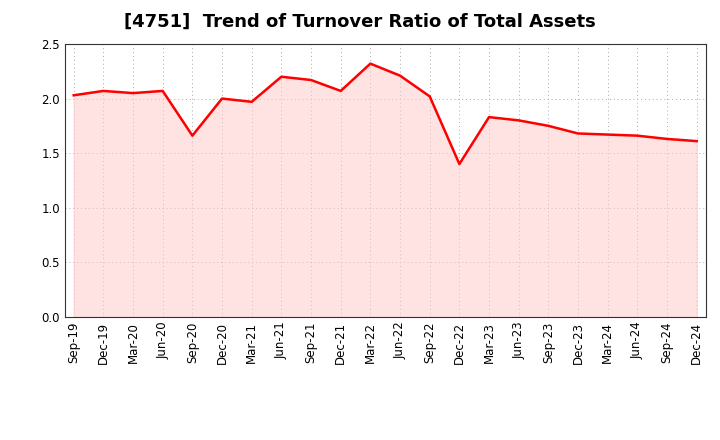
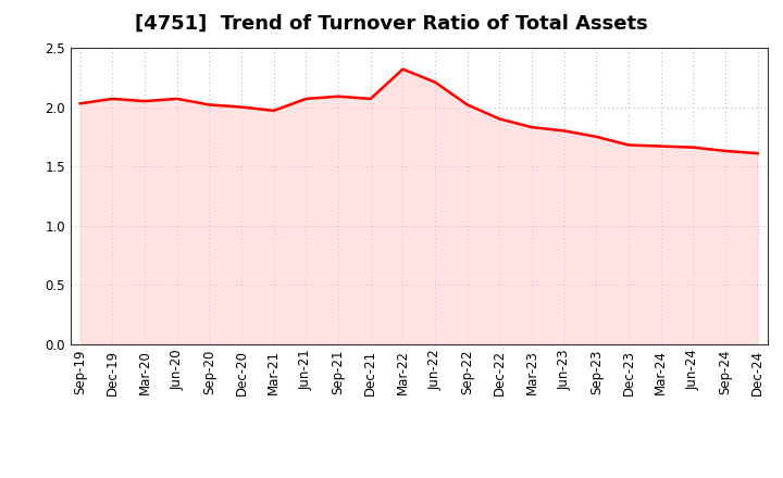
Sep-20: 1.66 -> 2.02
Jun-21: 2.20 -> 2.07
Sep-21: 2.17 -> 2.09
Dec-22: 1.40 -> 1.90
